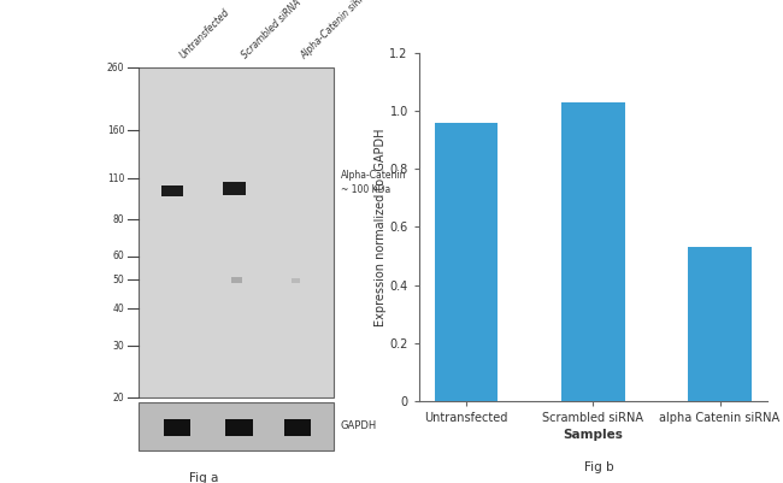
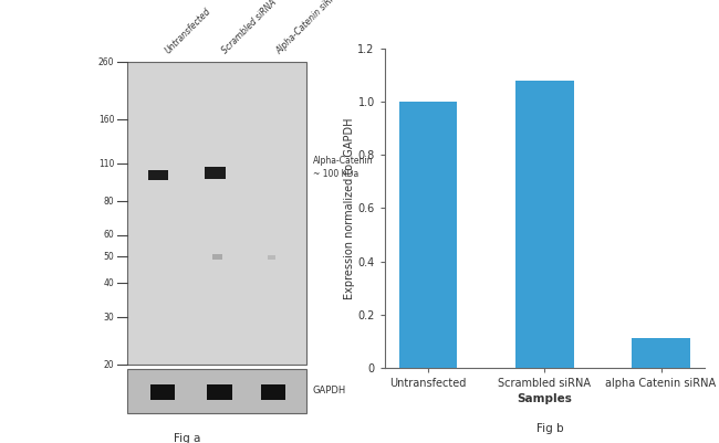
Untransfected: 0.96 -> 1.00
Scrambled siRNA: 1.03 -> 1.08
alpha Catenin siRNA: 0.53 -> 0.11
